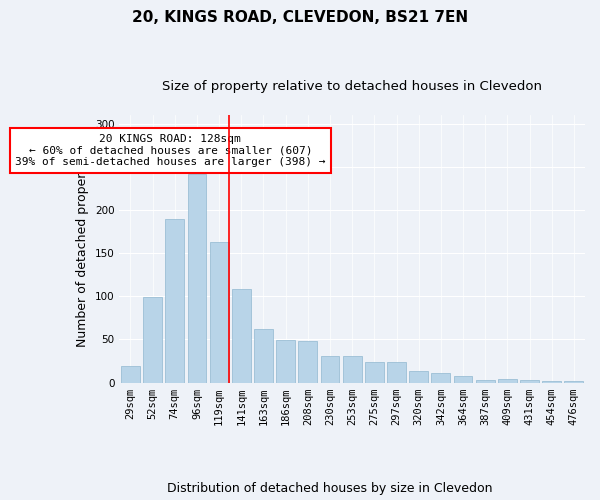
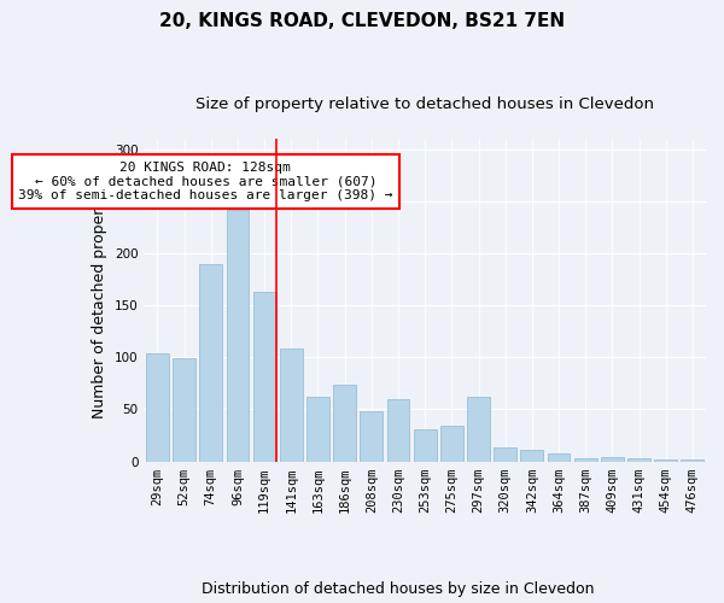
29sqm: 19 -> 104
186sqm: 49 -> 74
230sqm: 31 -> 60
275sqm: 24 -> 34
297sqm: 24 -> 62
